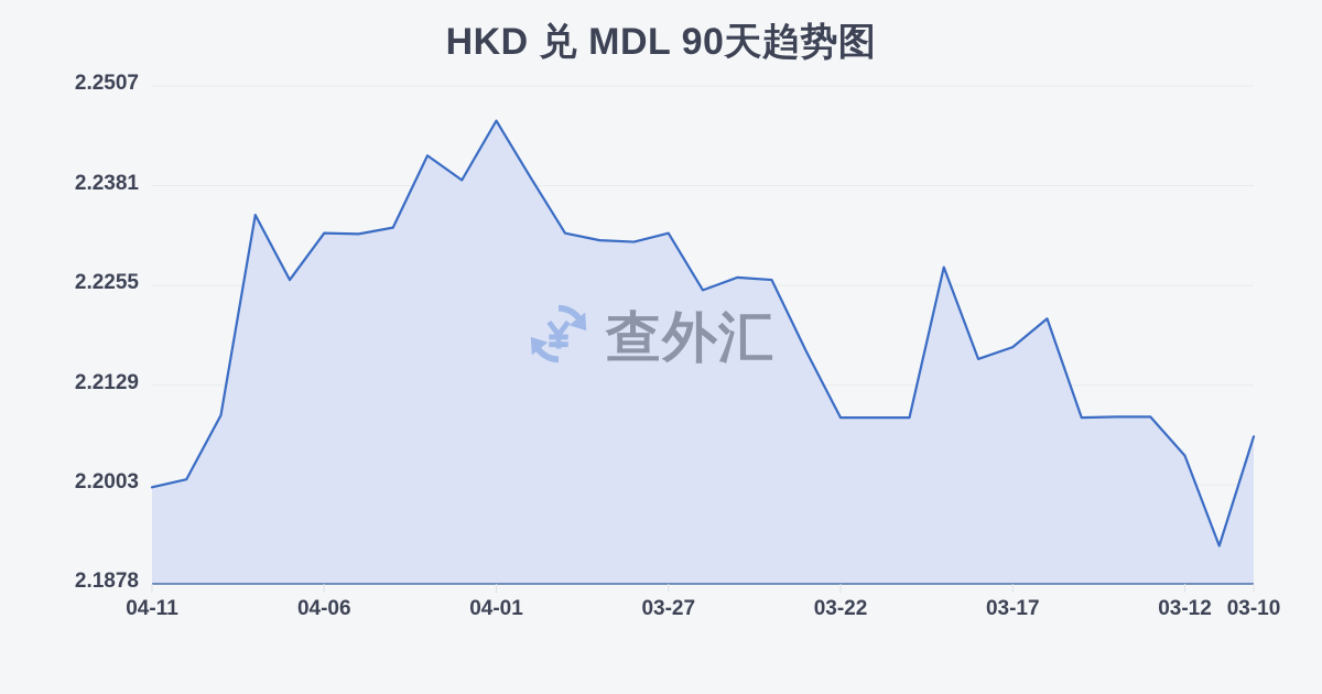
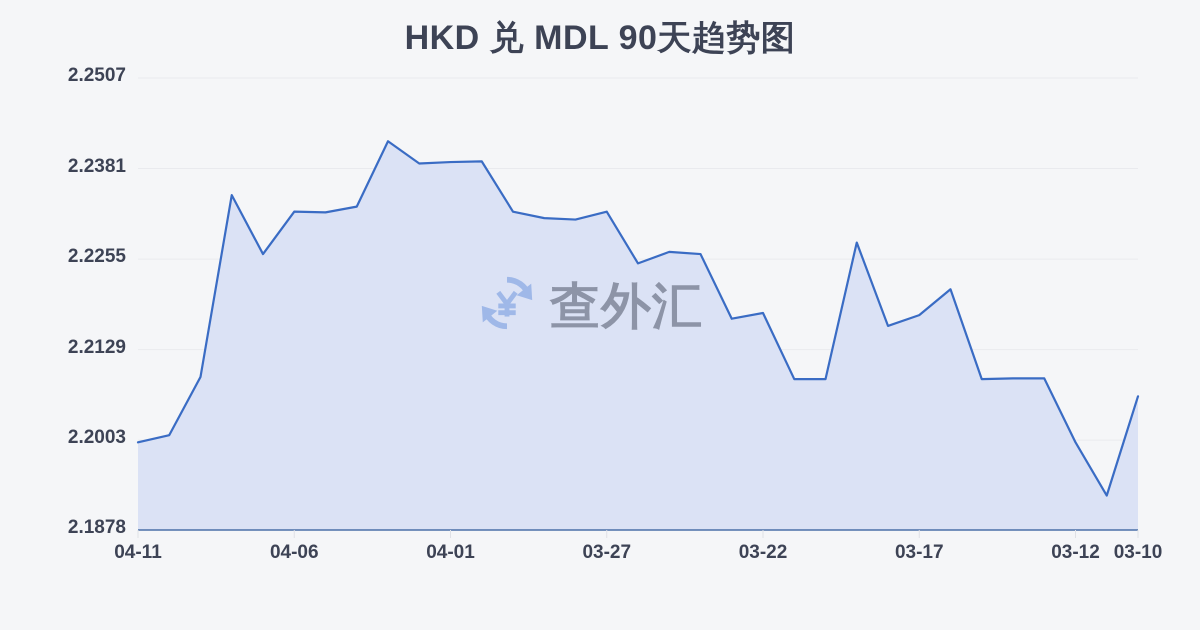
04-01: 2.246 -> 2.239
03-22: 2.209 -> 2.218
03-12: 2.204 -> 2.200
